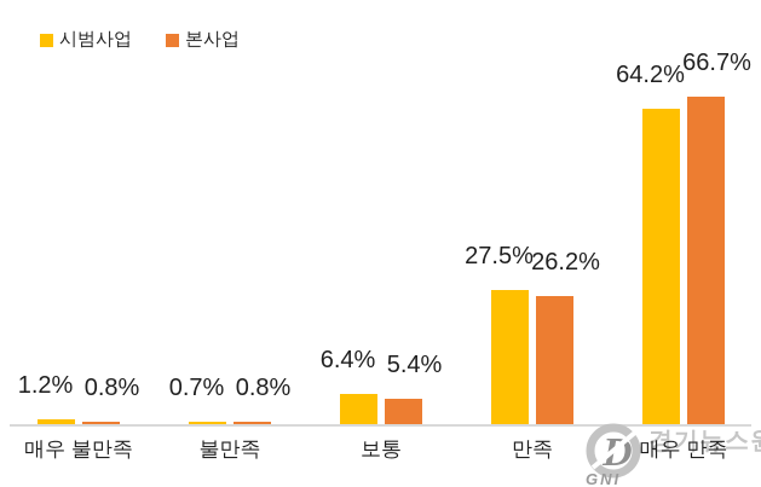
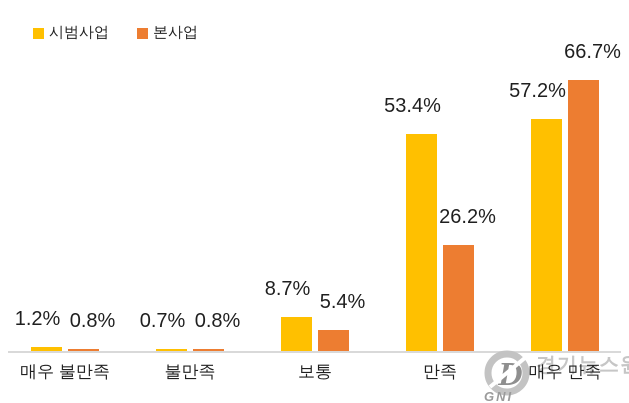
시범사업/보통: 6.4% -> 8.7%
시범사업/만족: 27.5% -> 53.4%
시범사업/매우 만족: 64.2% -> 57.2%
